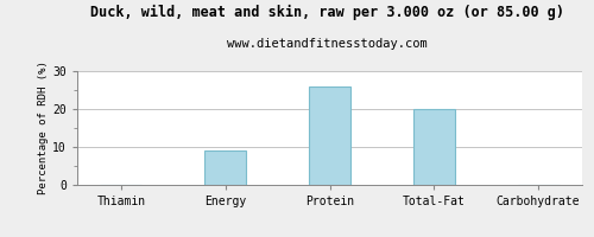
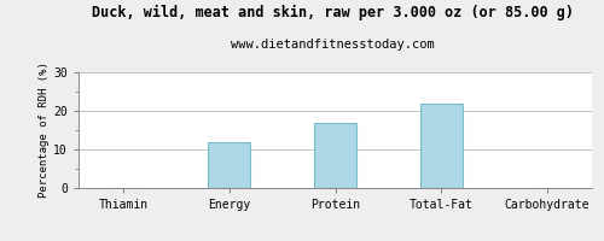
Energy: 9 -> 12
Protein: 26 -> 17
Total-Fat: 20 -> 22
